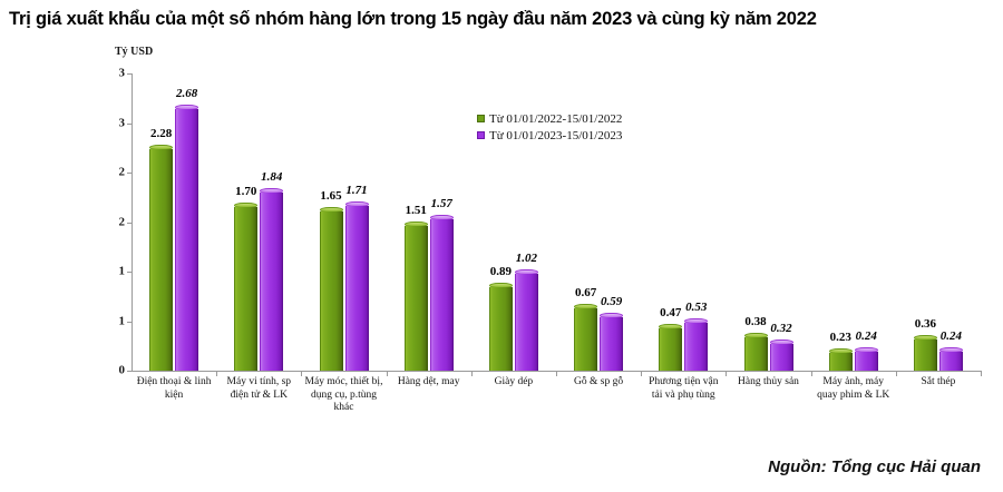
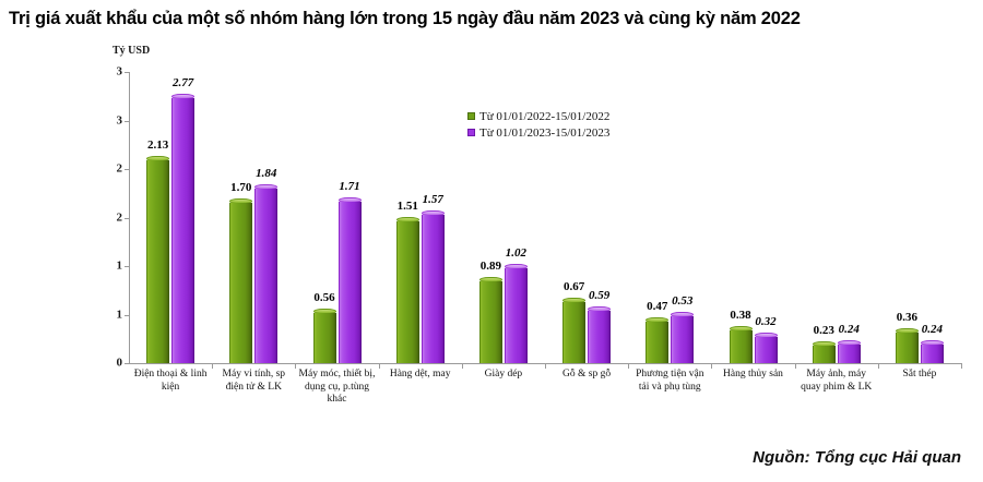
Từ 01/01/2022-15/01/2022/Điện thoại & linh kiện: 2.28 -> 2.13
Từ 01/01/2023-15/01/2023/Điện thoại & linh kiện: 2.68 -> 2.77
Từ 01/01/2022-15/01/2022/Máy móc, thiết bị, dụng cụ, p.tùng khác: 1.65 -> 0.56
